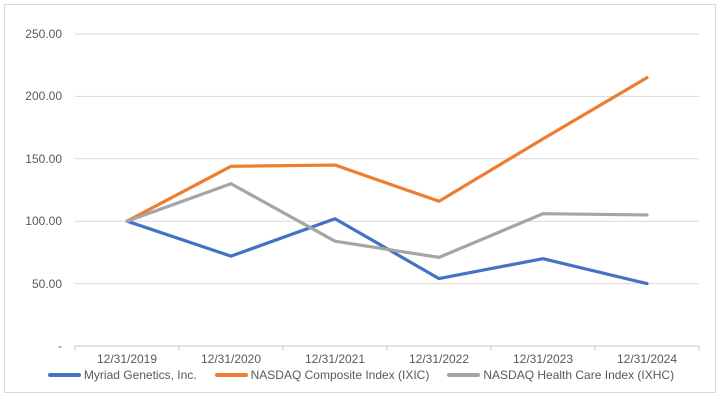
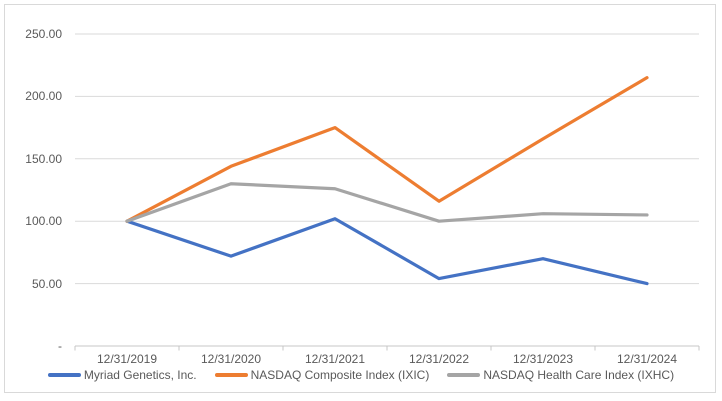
NASDAQ Composite Index (IXIC)/12/31/2021: 145 -> 175
NASDAQ Health Care Index (IXHC)/12/31/2021: 84 -> 126
NASDAQ Health Care Index (IXHC)/12/31/2022: 71 -> 100
